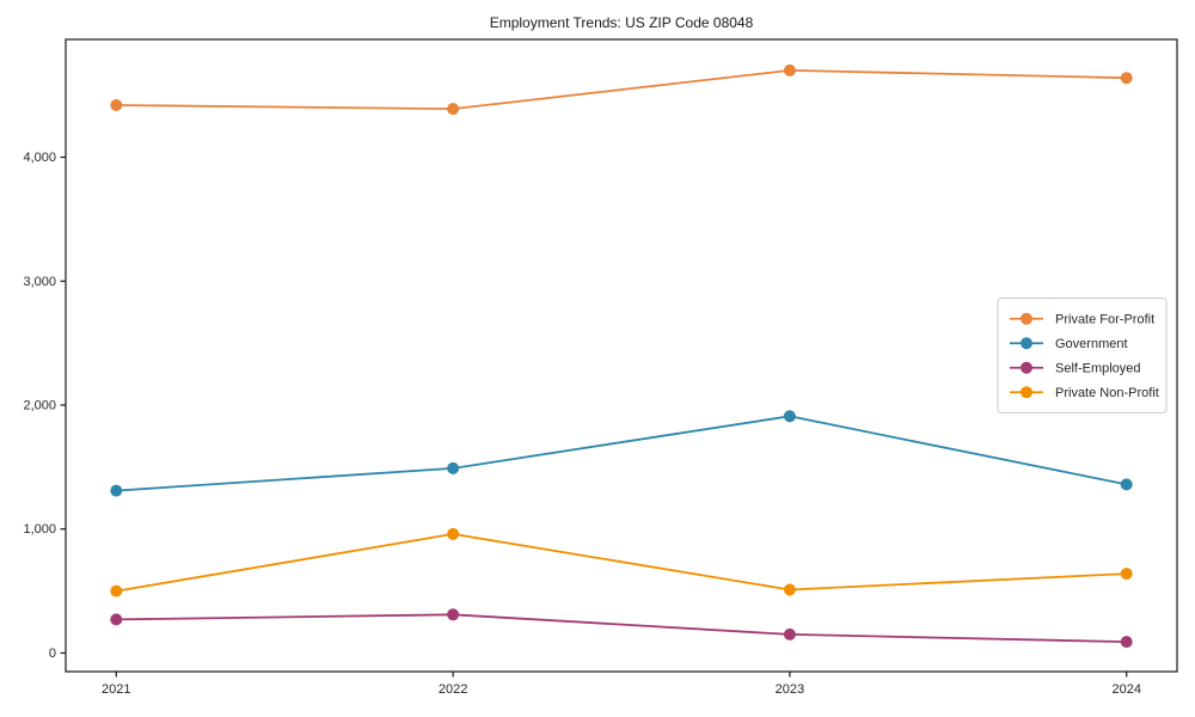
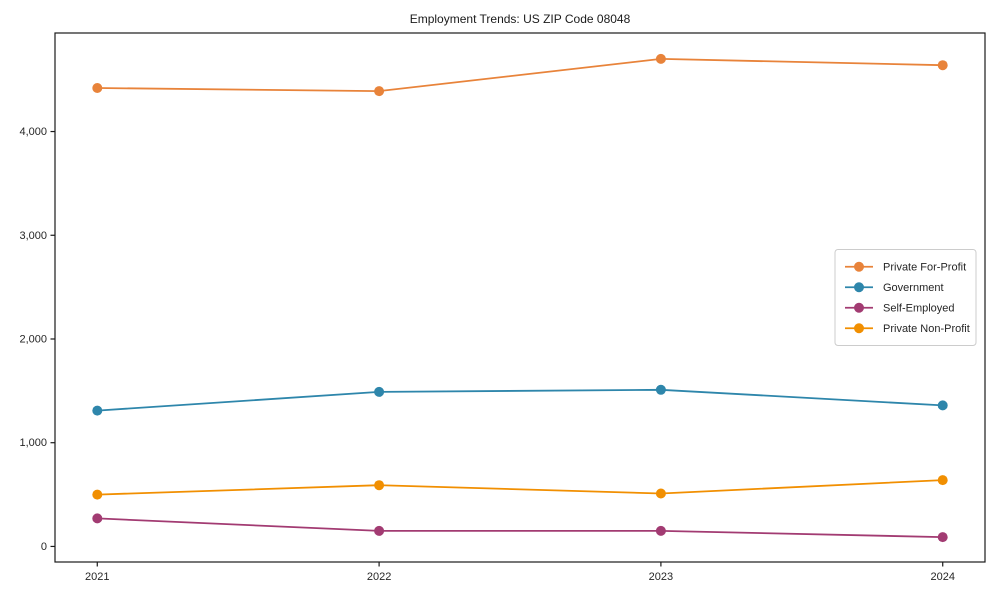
Self-Employed/2022: 310 -> 150
Private Non-Profit/2022: 960 -> 590
Government/2023: 1910 -> 1510
